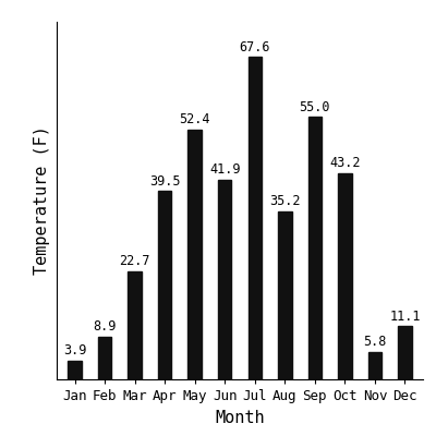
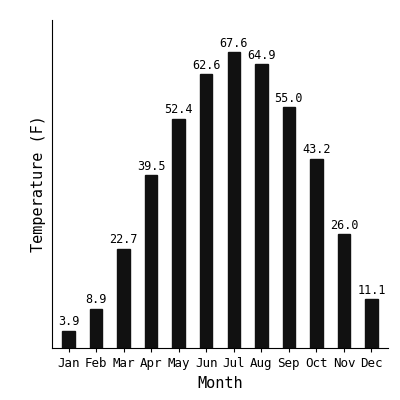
Jun: 41.9 -> 62.6
Aug: 35.2 -> 64.9
Nov: 5.8 -> 26.0
